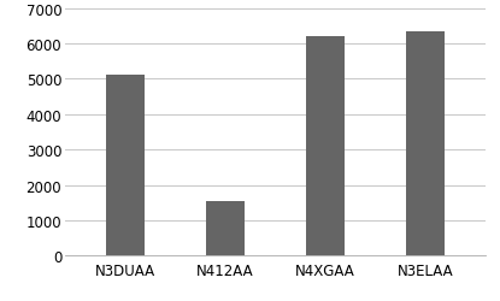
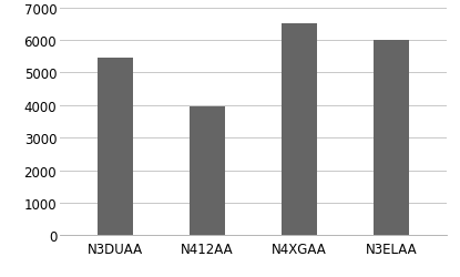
N3DUAA: 5100 -> 5450
N412AA: 1550 -> 3950
N4XGAA: 6200 -> 6500
N3ELAA: 6350 -> 6000
